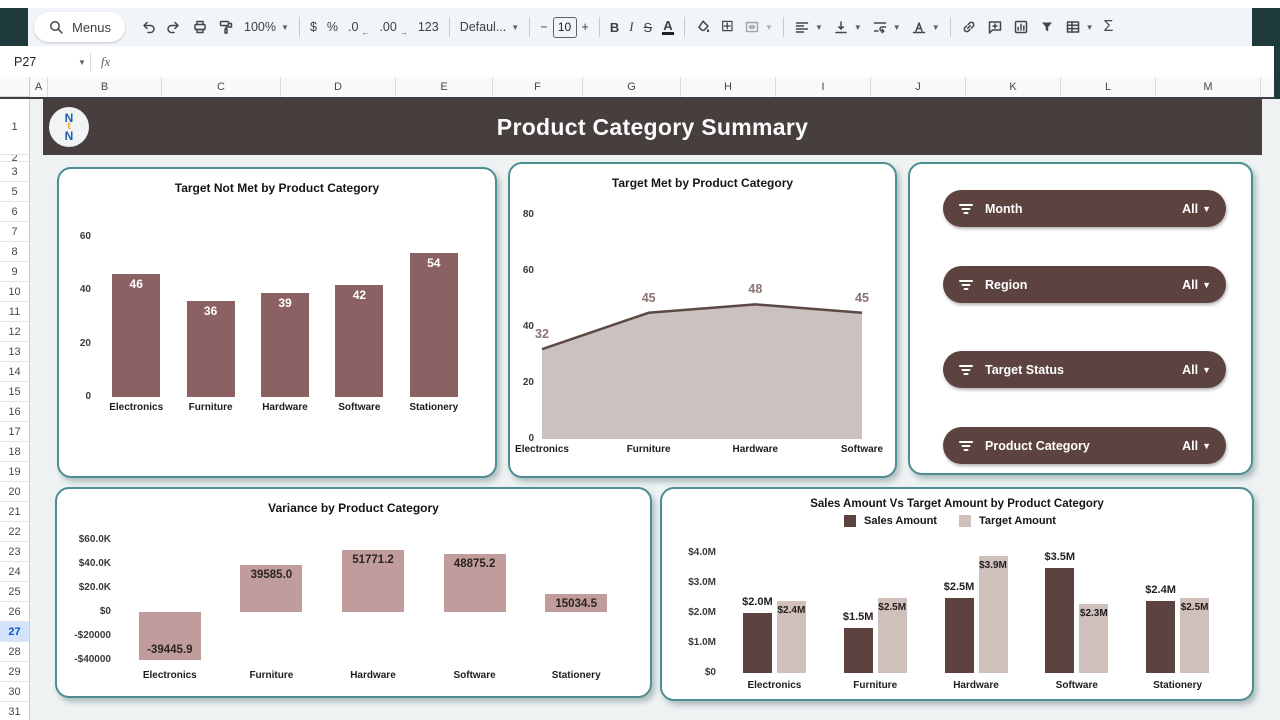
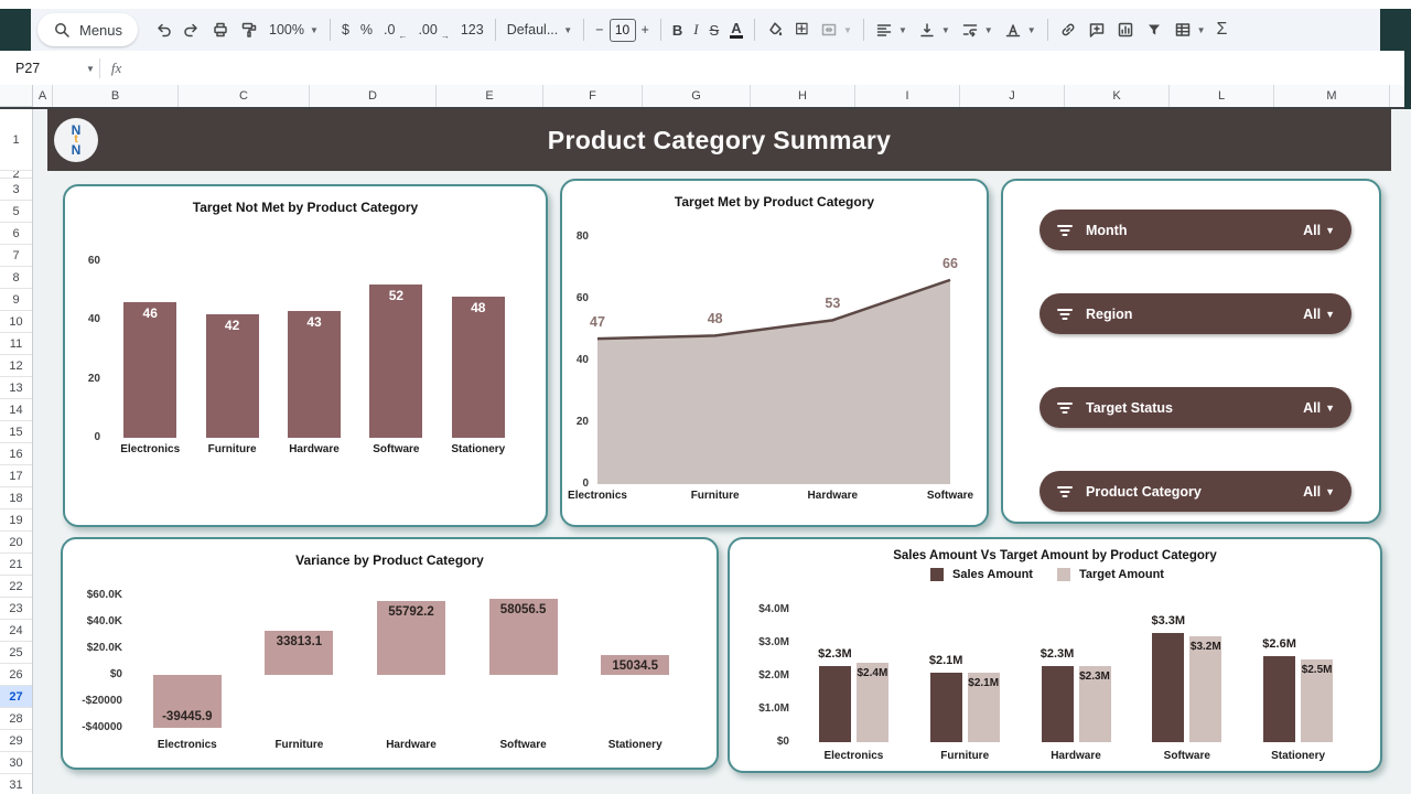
Target Not Met by Product Category/Furniture: 36 -> 42
Target Not Met by Product Category/Hardware: 39 -> 43
Target Not Met by Product Category/Software: 42 -> 52
Target Not Met by Product Category/Stationery: 54 -> 48
Target Met by Product Category/Electronics: 32 -> 47
Target Met by Product Category/Furniture: 45 -> 48
Target Met by Product Category/Hardware: 48 -> 53
Target Met by Product Category/Software: 45 -> 66
Variance by Product Category/Furniture: 39585.0 -> 33813.1
Variance by Product Category/Hardware: 51771.2 -> 55792.2
Variance by Product Category/Software: 48875.2 -> 58056.5
Sales Amount Vs Target Amount by Product Category/Sales Amount/Electronics: $2.0M -> $2.3M
Sales Amount Vs Target Amount by Product Category/Sales Amount/Furniture: $1.5M -> $2.1M
Sales Amount Vs Target Amount by Product Category/Target Amount/Furniture: $2.5M -> $2.1M
Sales Amount Vs Target Amount by Product Category/Sales Amount/Hardware: $2.5M -> $2.3M
Sales Amount Vs Target Amount by Product Category/Target Amount/Hardware: $3.9M -> $2.3M
Sales Amount Vs Target Amount by Product Category/Sales Amount/Software: $3.5M -> $3.3M
Sales Amount Vs Target Amount by Product Category/Target Amount/Software: $2.3M -> $3.2M
Sales Amount Vs Target Amount by Product Category/Sales Amount/Stationery: $2.4M -> $2.6M
